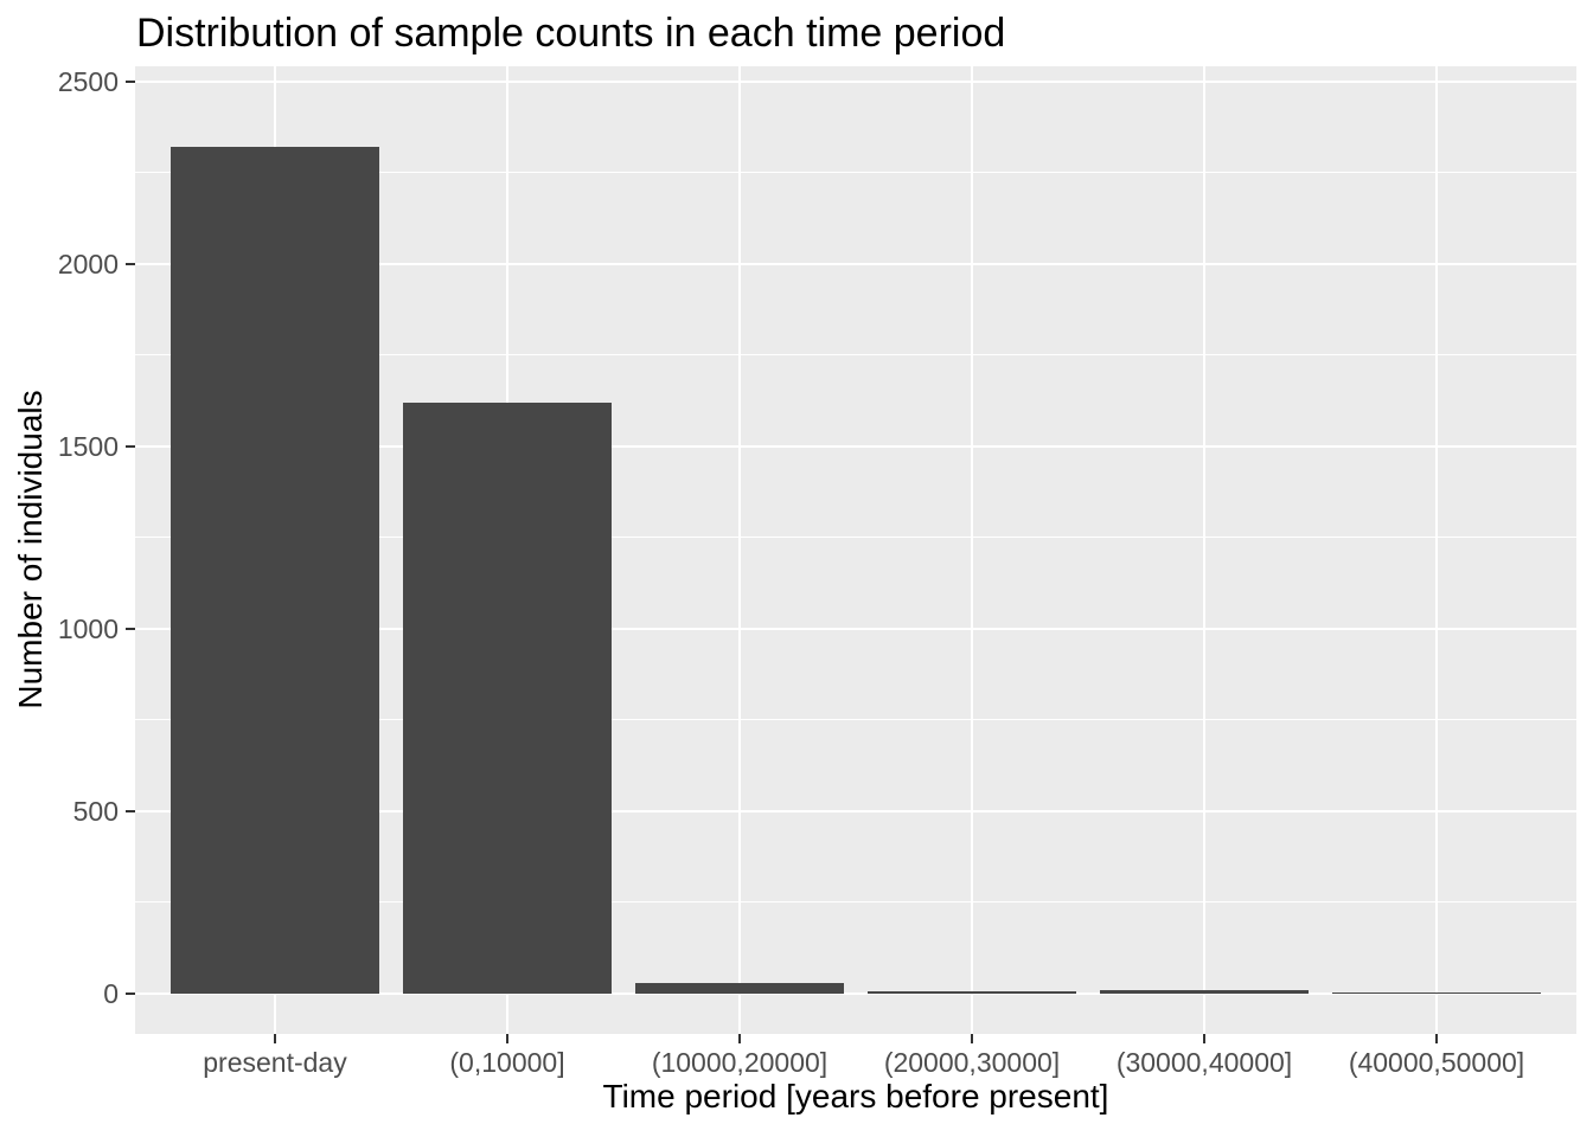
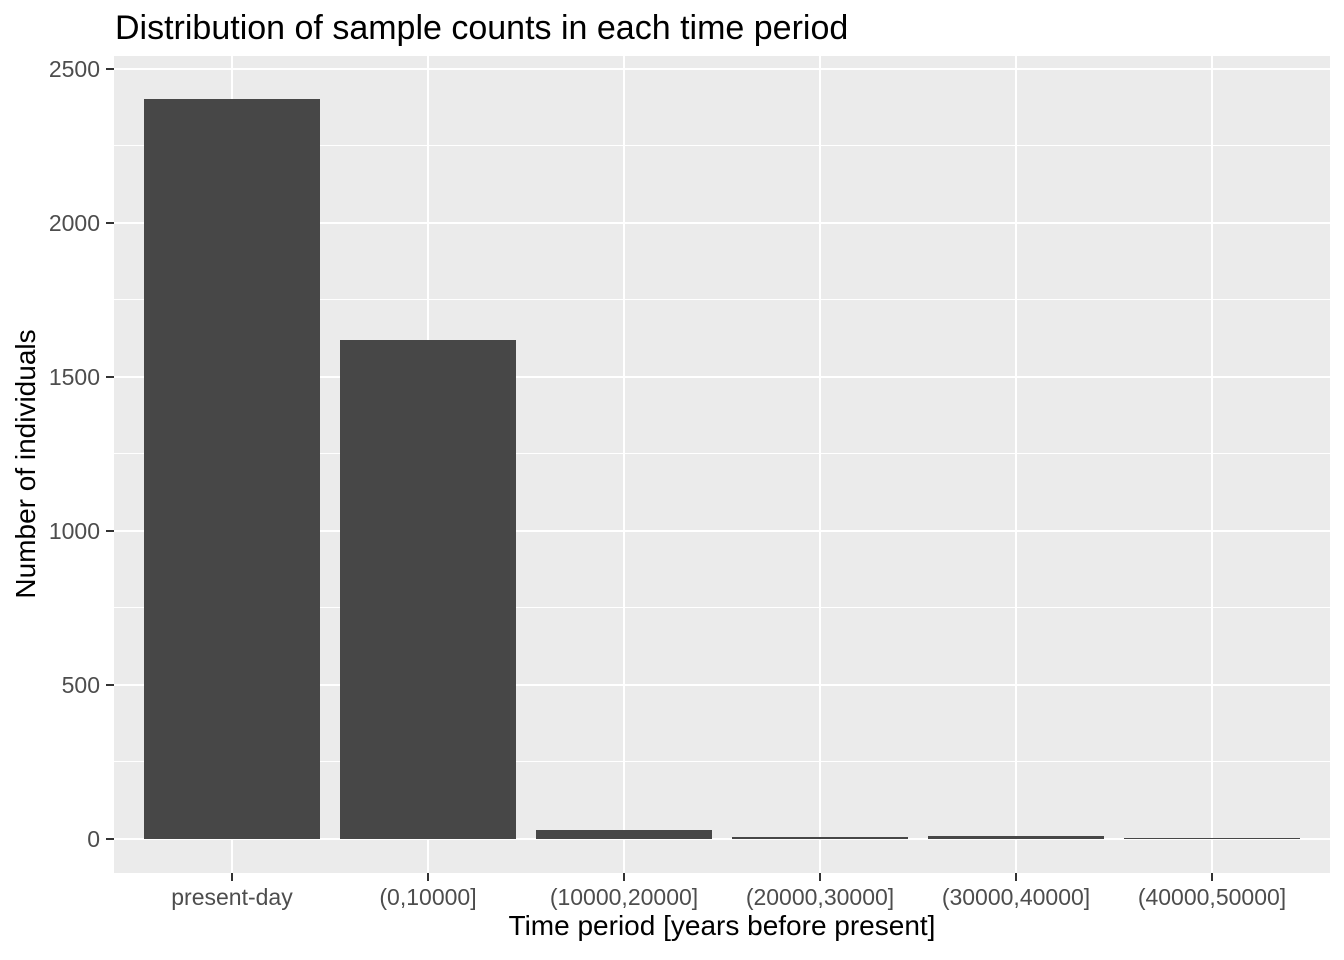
present-day: 2320 -> 2400
